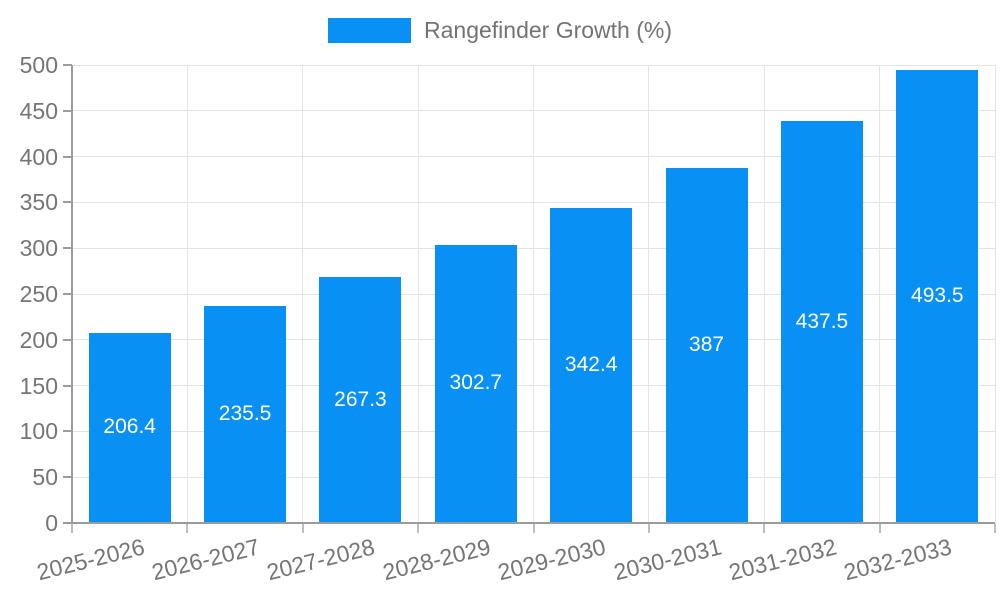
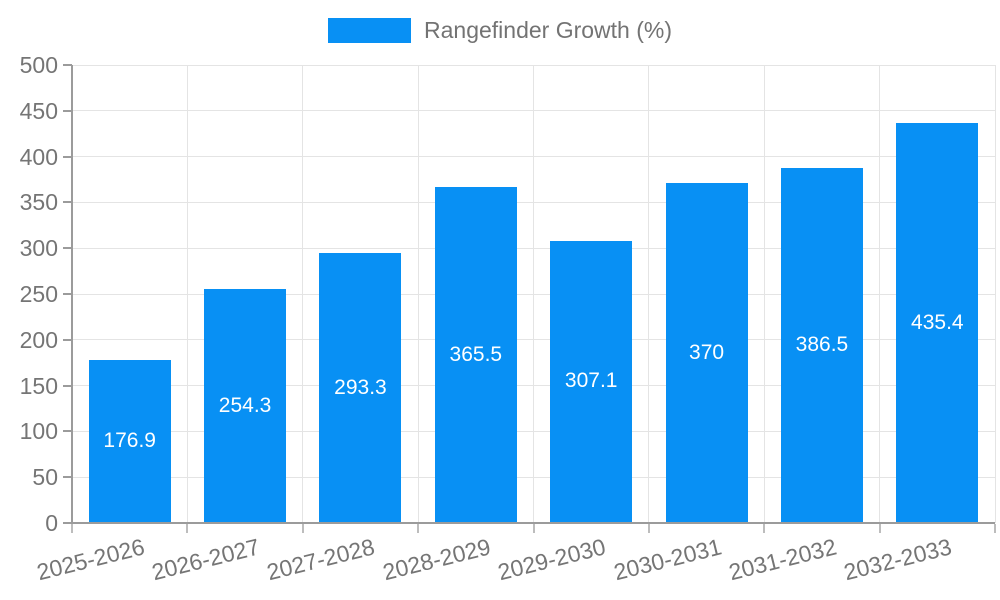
2025-2026: 206.4 -> 176.9
2026-2027: 235.5 -> 254.3
2027-2028: 267.3 -> 293.3
2028-2029: 302.7 -> 365.5
2029-2030: 342.4 -> 307.1
2030-2031: 387 -> 370
2031-2032: 437.5 -> 386.5
2032-2033: 493.5 -> 435.4
